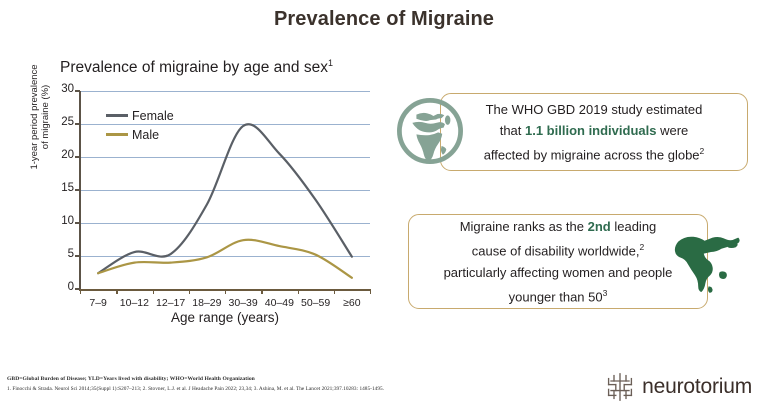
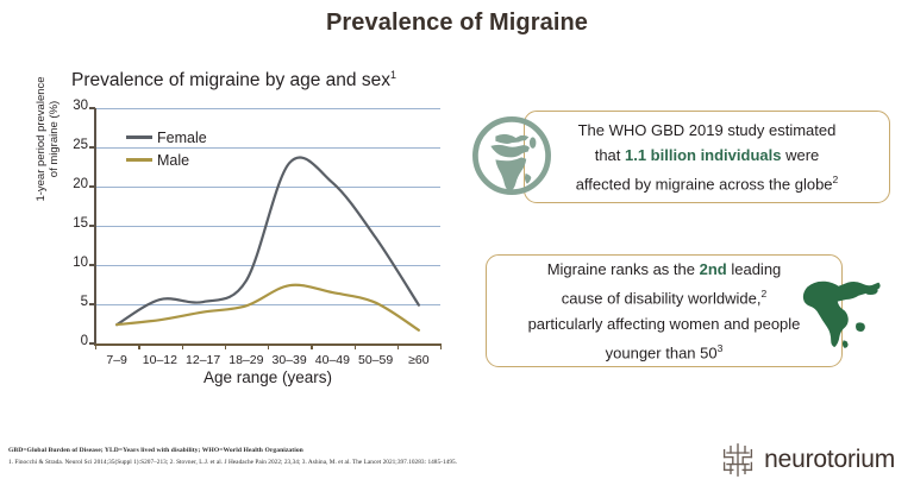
Male/10–12: 4 -> 3
Female/18–29: 13 -> 8
Female/30–39: 25 -> 23
